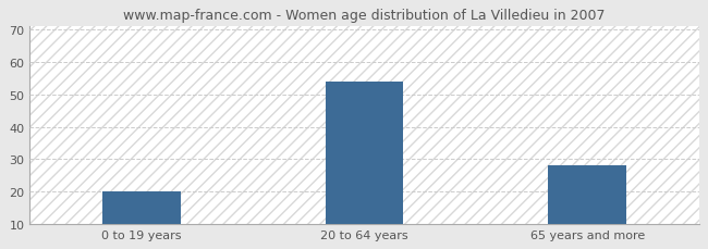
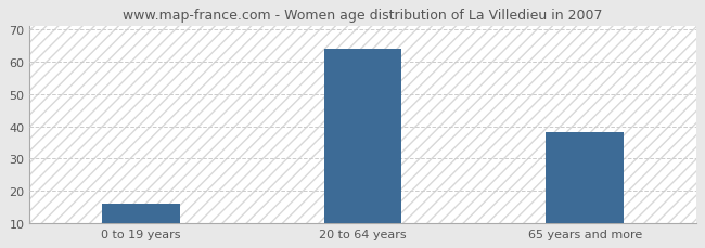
0 to 19 years: 20 -> 16
20 to 64 years: 54 -> 64
65 years and more: 28 -> 38
